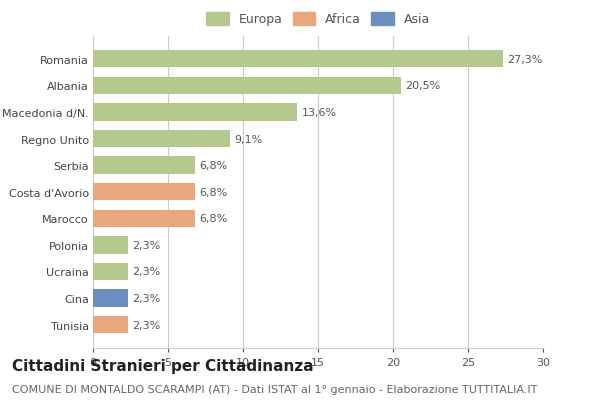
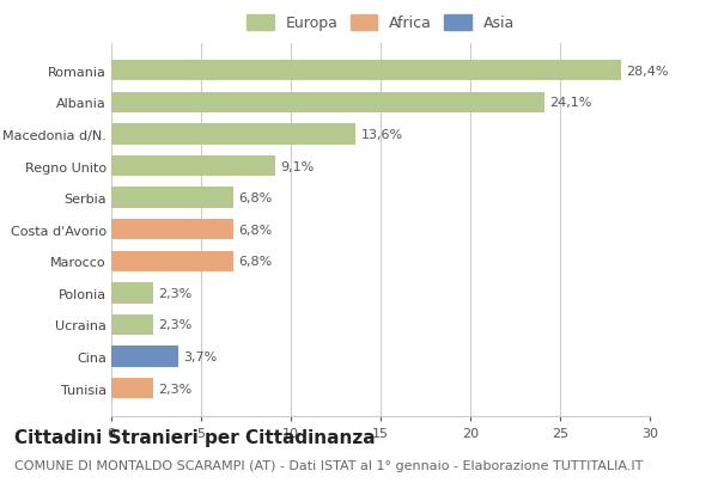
Romania: 27,3% -> 28,4%
Albania: 20,5% -> 24,1%
Cina: 2,3% -> 3,7%
